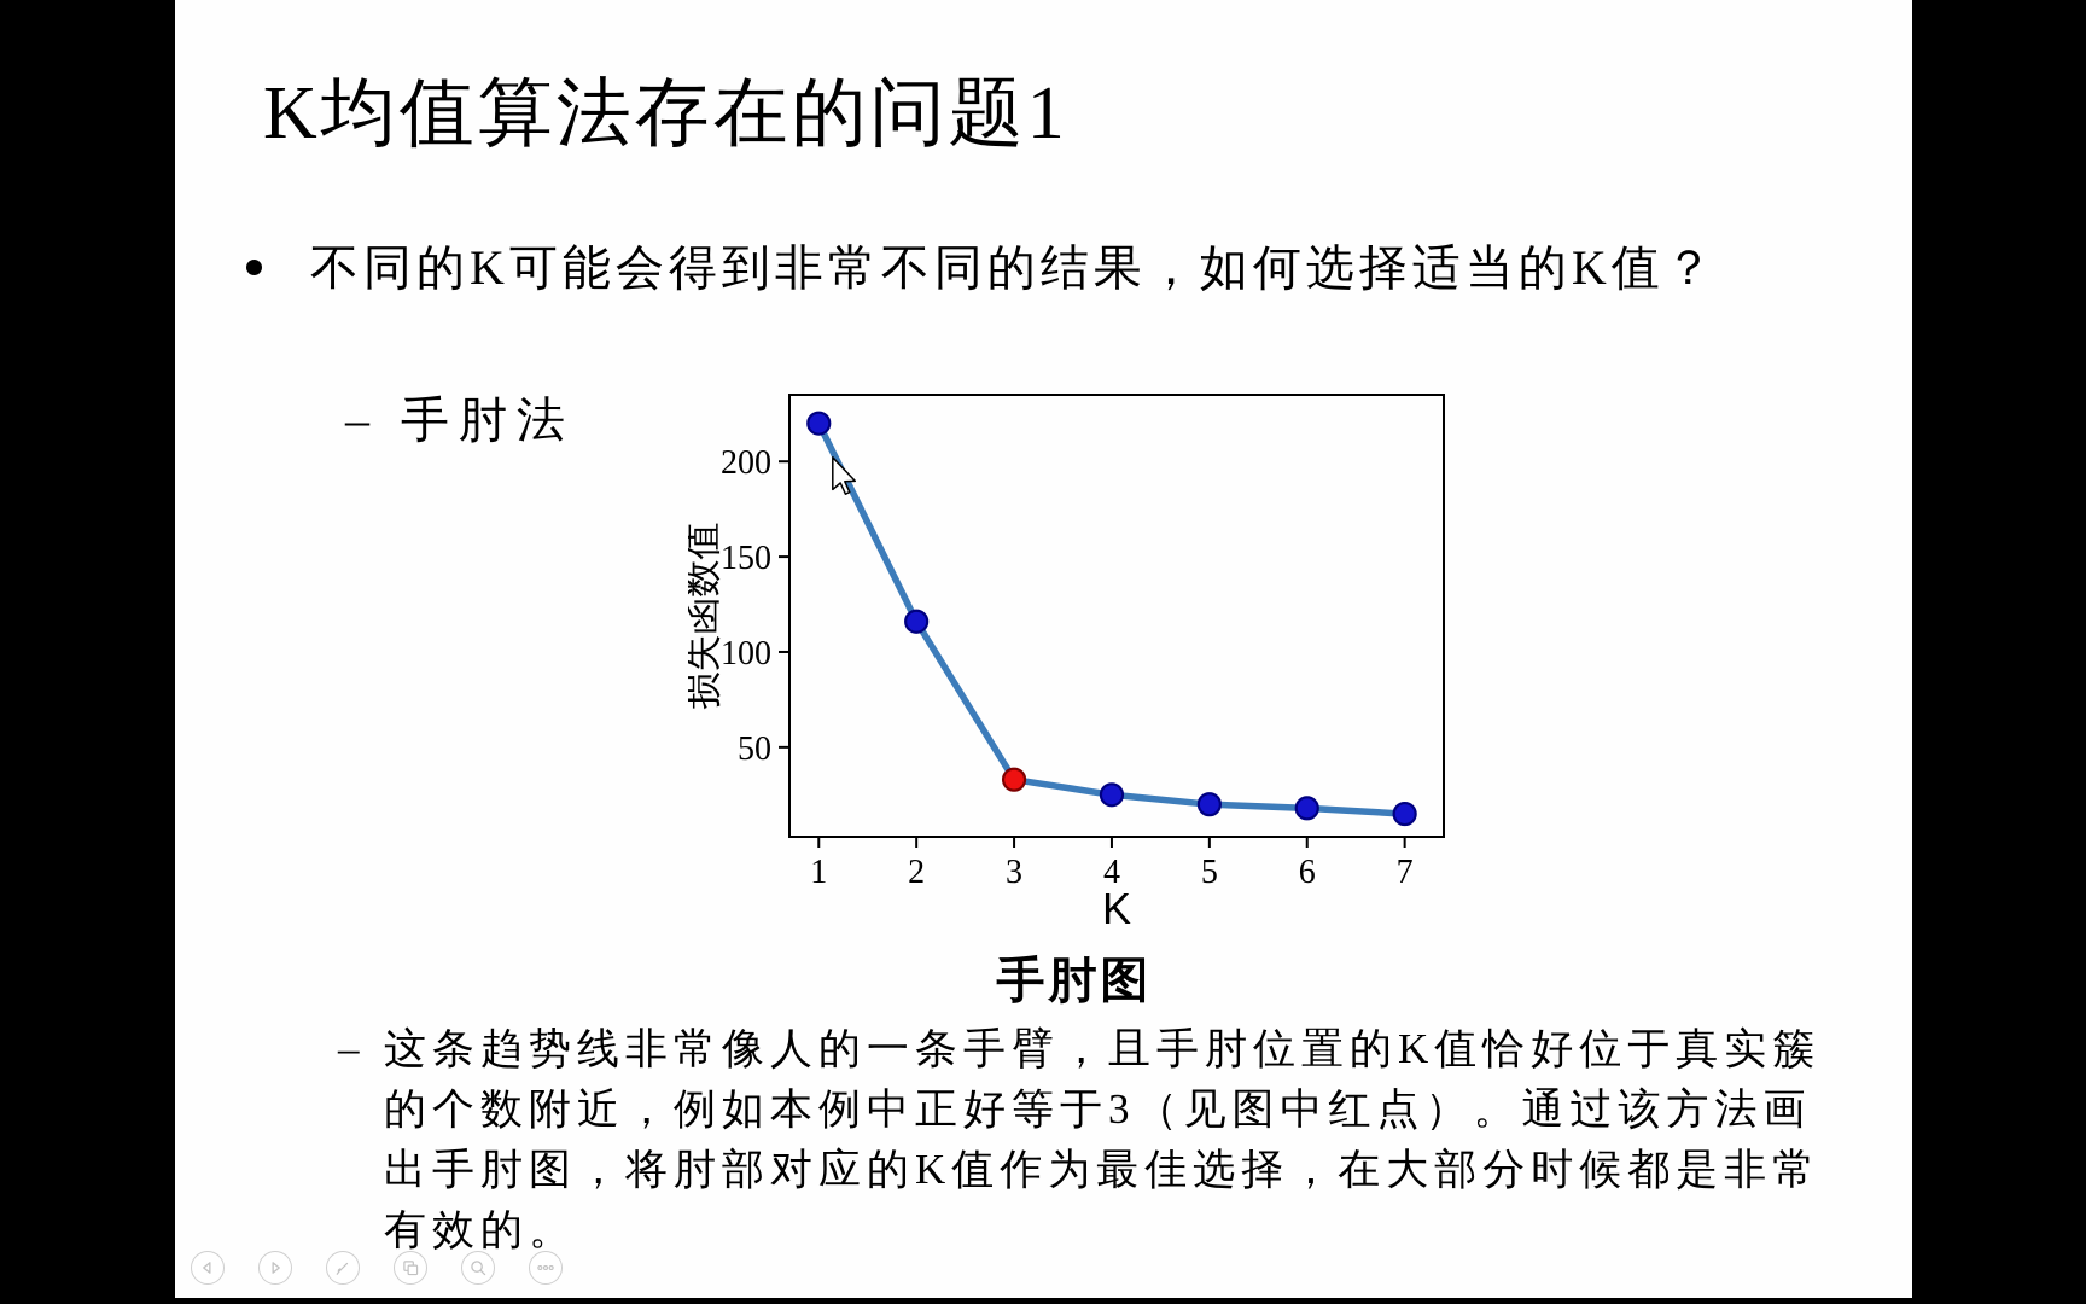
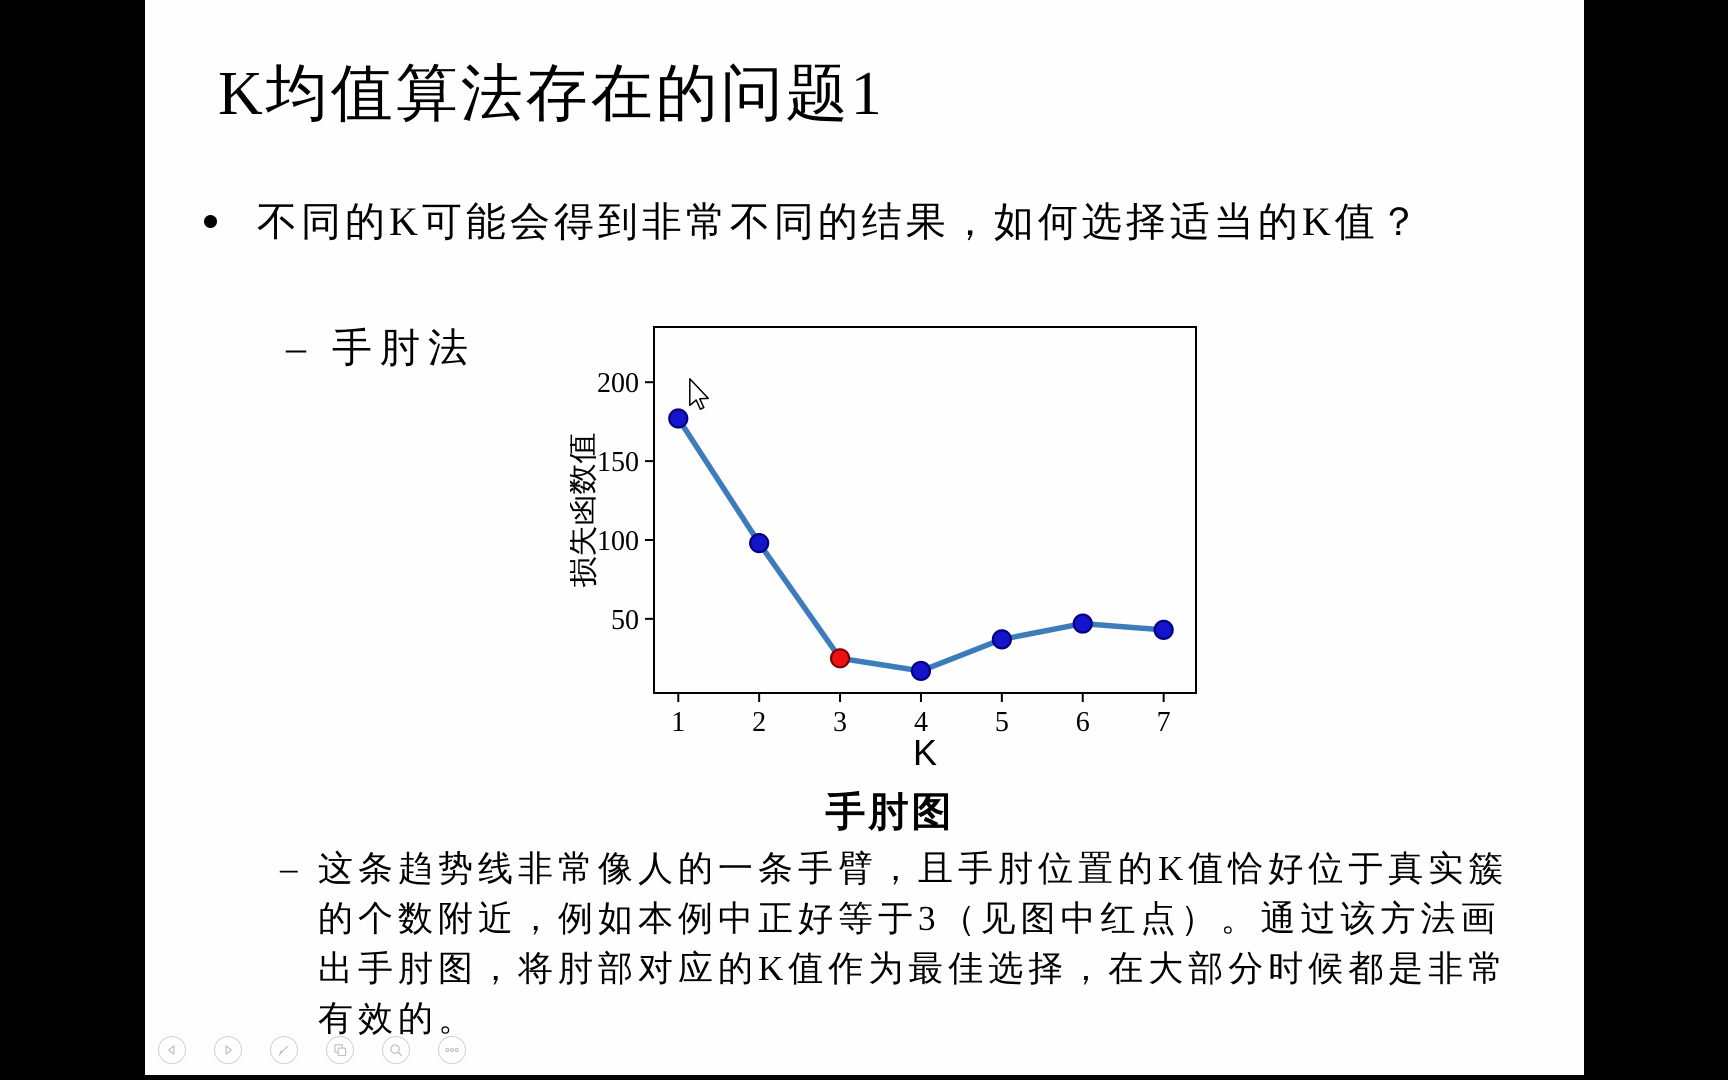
1: 220 -> 177
2: 116 -> 98
3: 33 -> 25
4: 25 -> 17
5: 20 -> 37
6: 18 -> 47
7: 15 -> 43
